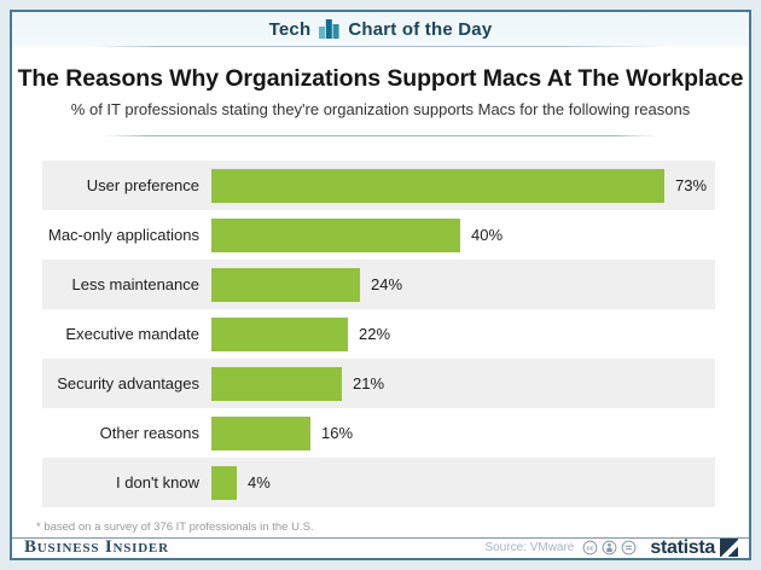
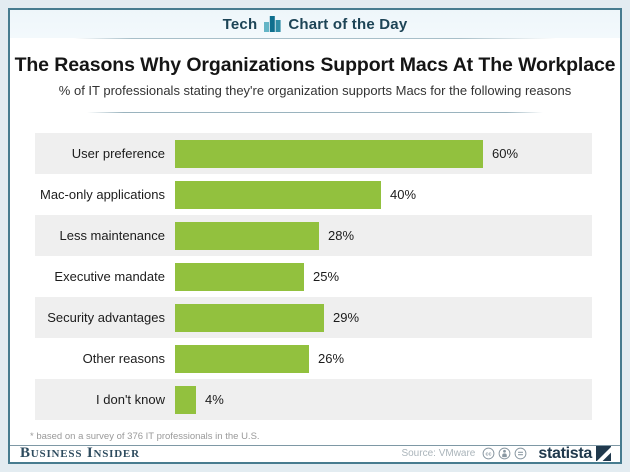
User preference: 73% -> 60%
Less maintenance: 24% -> 28%
Executive mandate: 22% -> 25%
Security advantages: 21% -> 29%
Other reasons: 16% -> 26%
